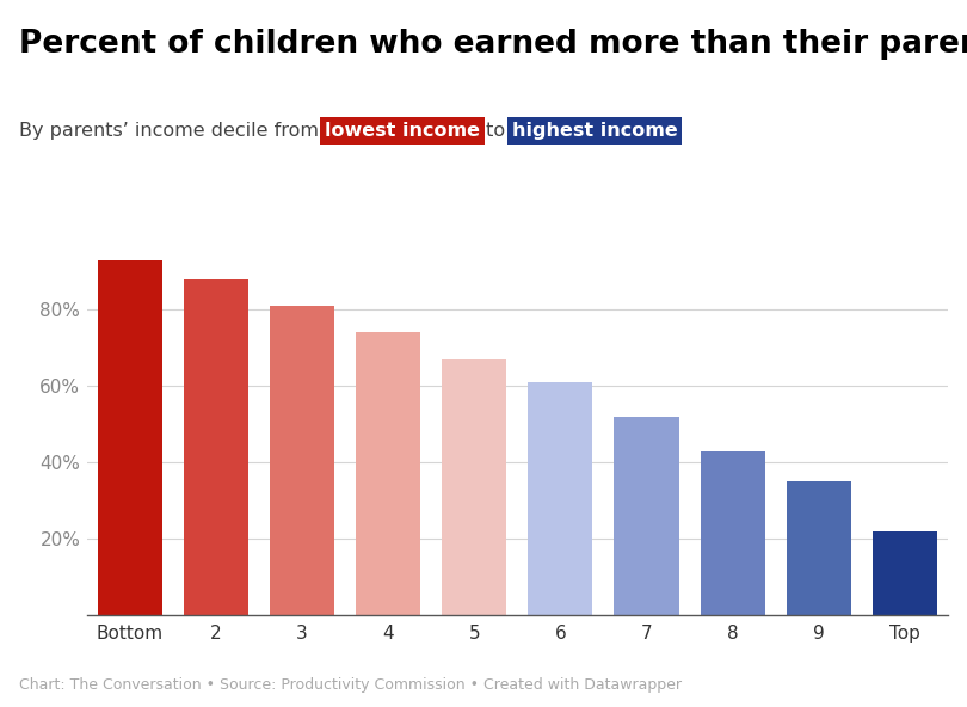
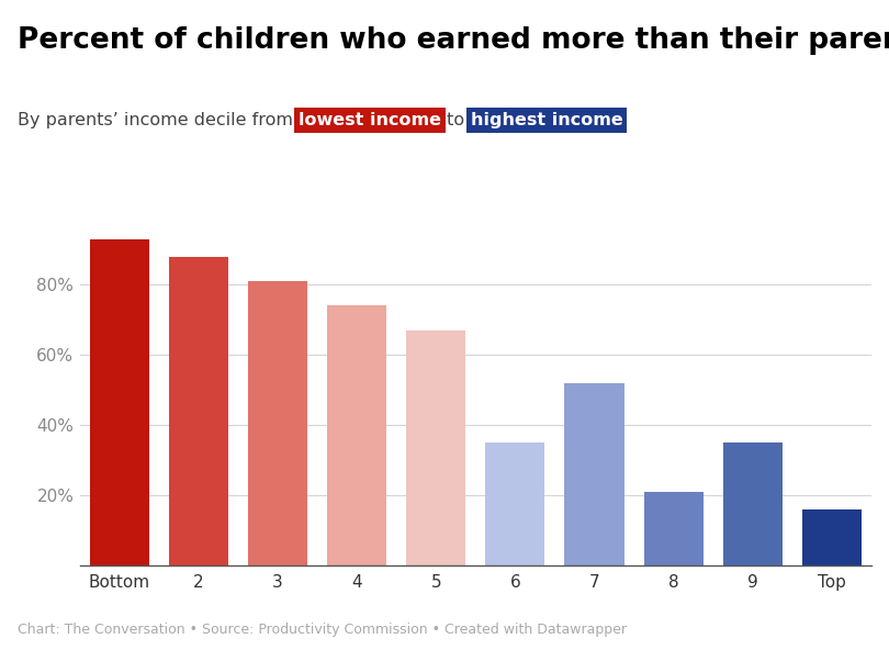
6: 61% -> 35%
8: 43% -> 21%
Top: 22% -> 16%
